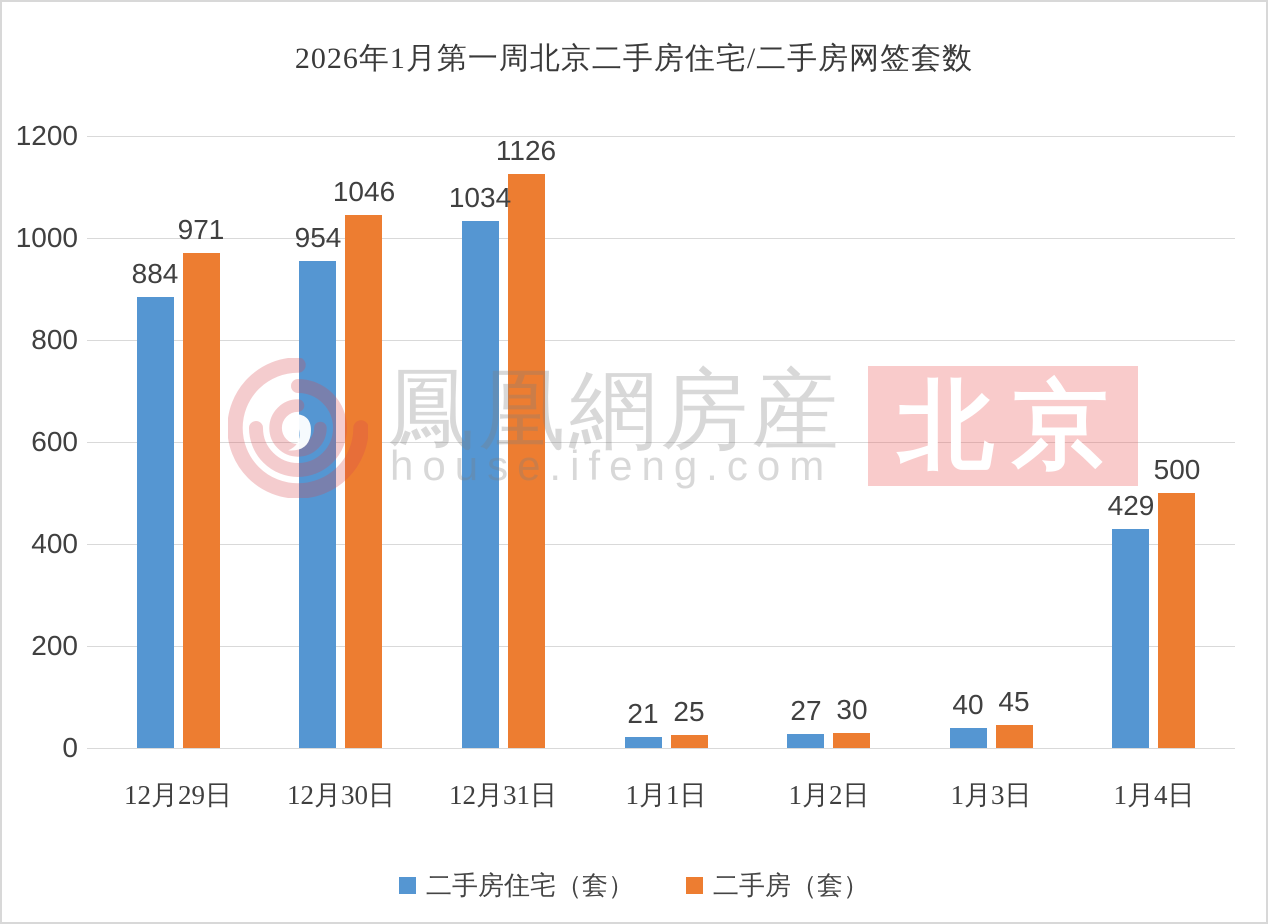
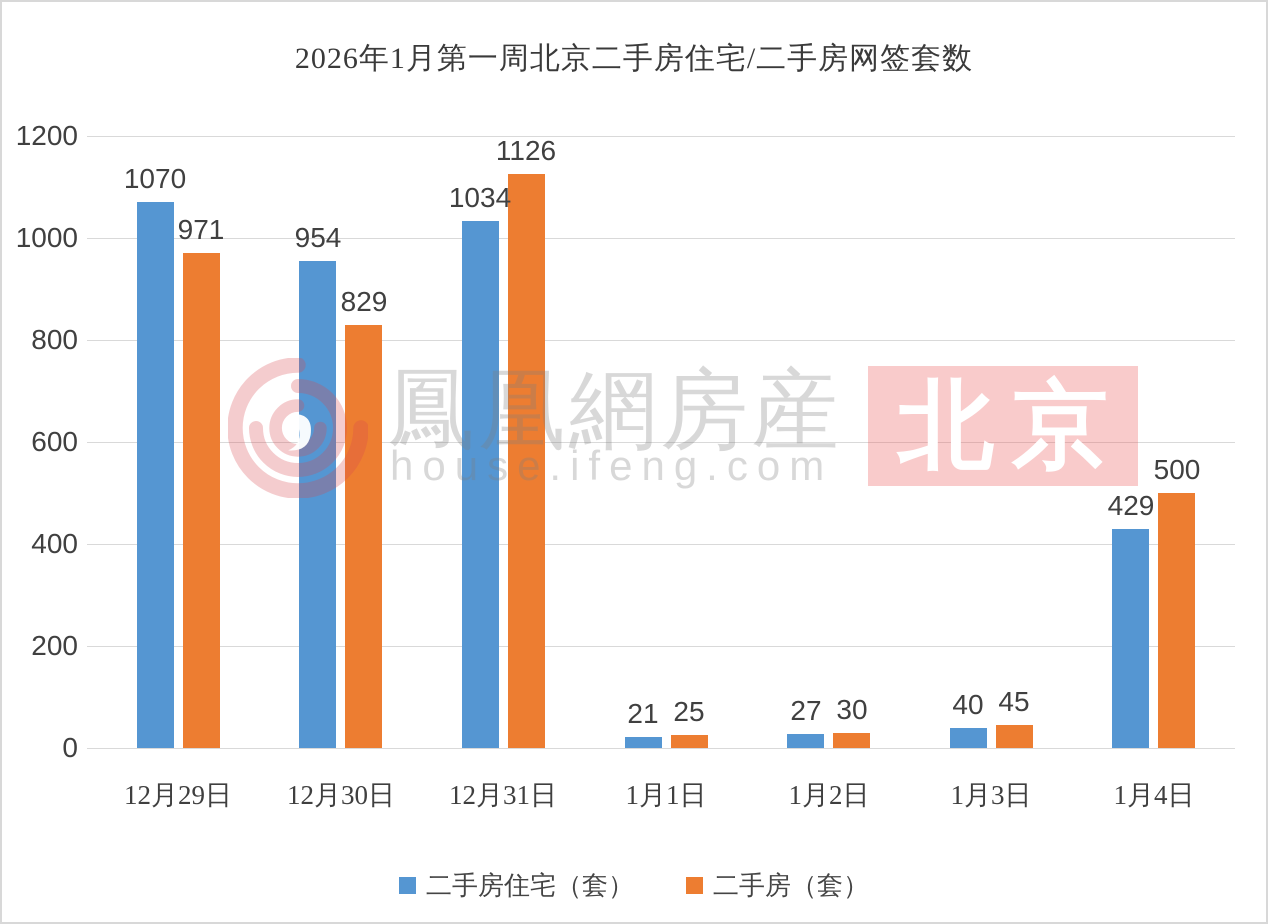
二手房住宅（套）/12月29日: 884 -> 1070
二手房（套）/12月30日: 1046 -> 829
